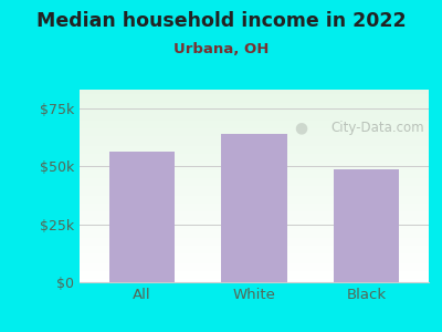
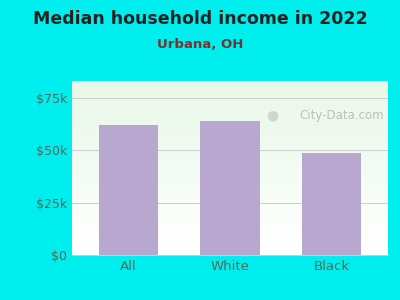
All: $56.5k -> $62.0k
